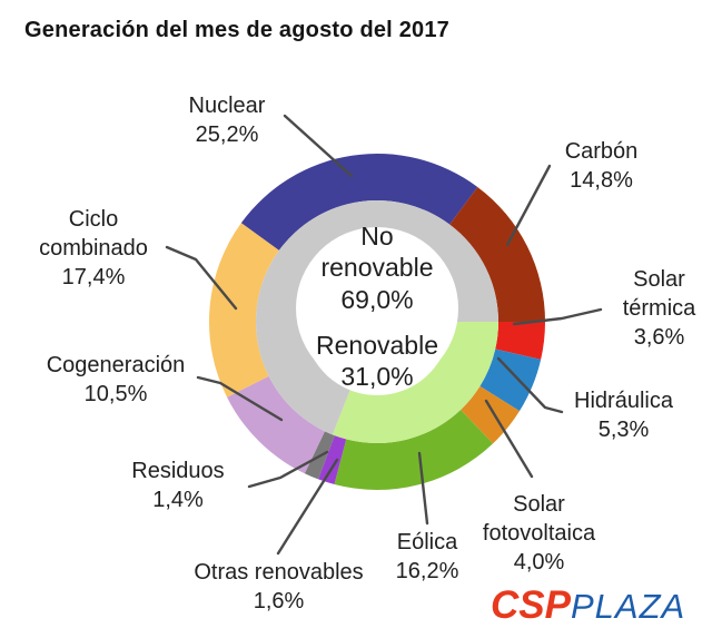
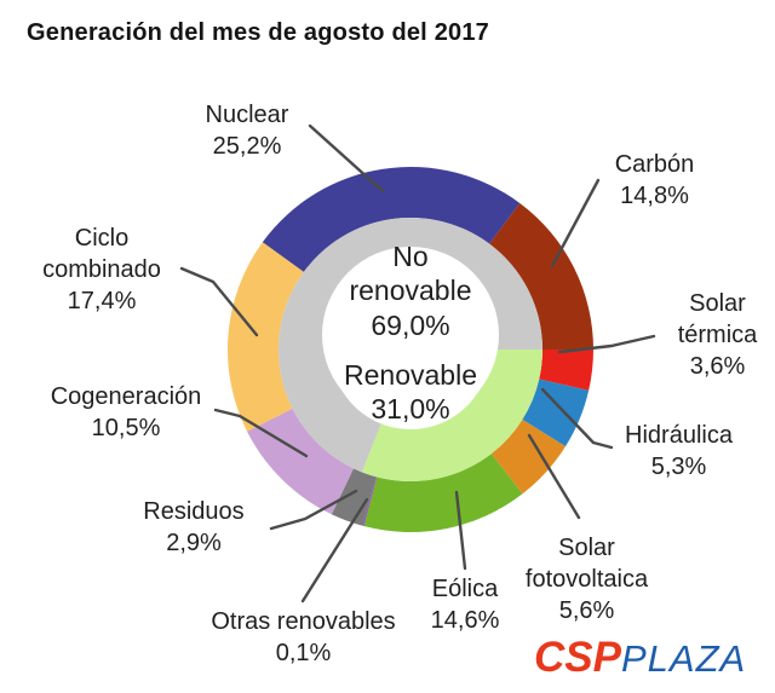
Solar fotovoltaica: 4,0% -> 5,6%
Eólica: 16,2% -> 14,6%
Otras renovables: 1,6% -> 0,1%
Residuos: 1,4% -> 2,9%
